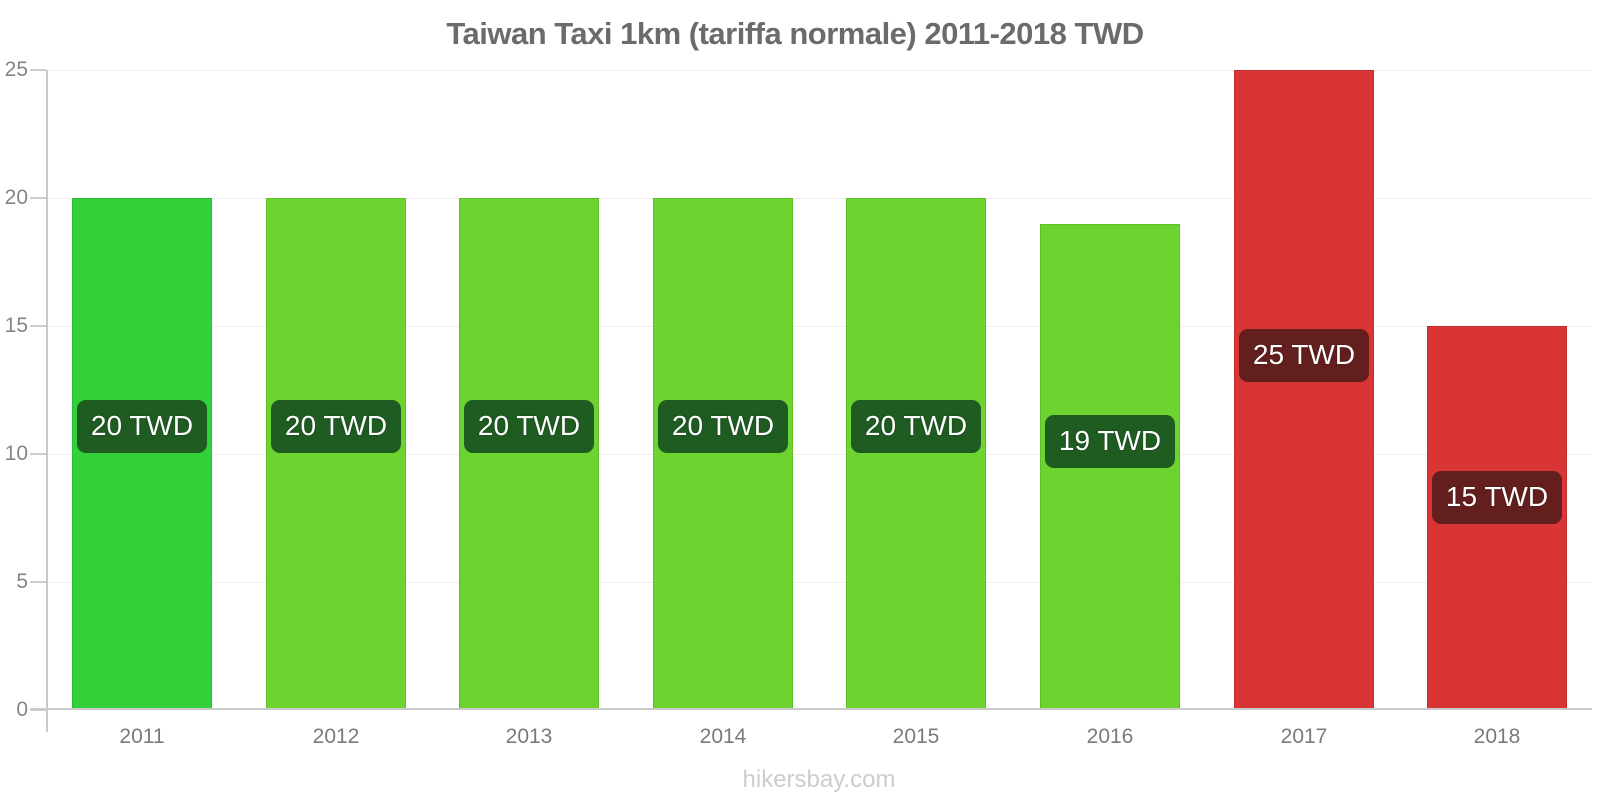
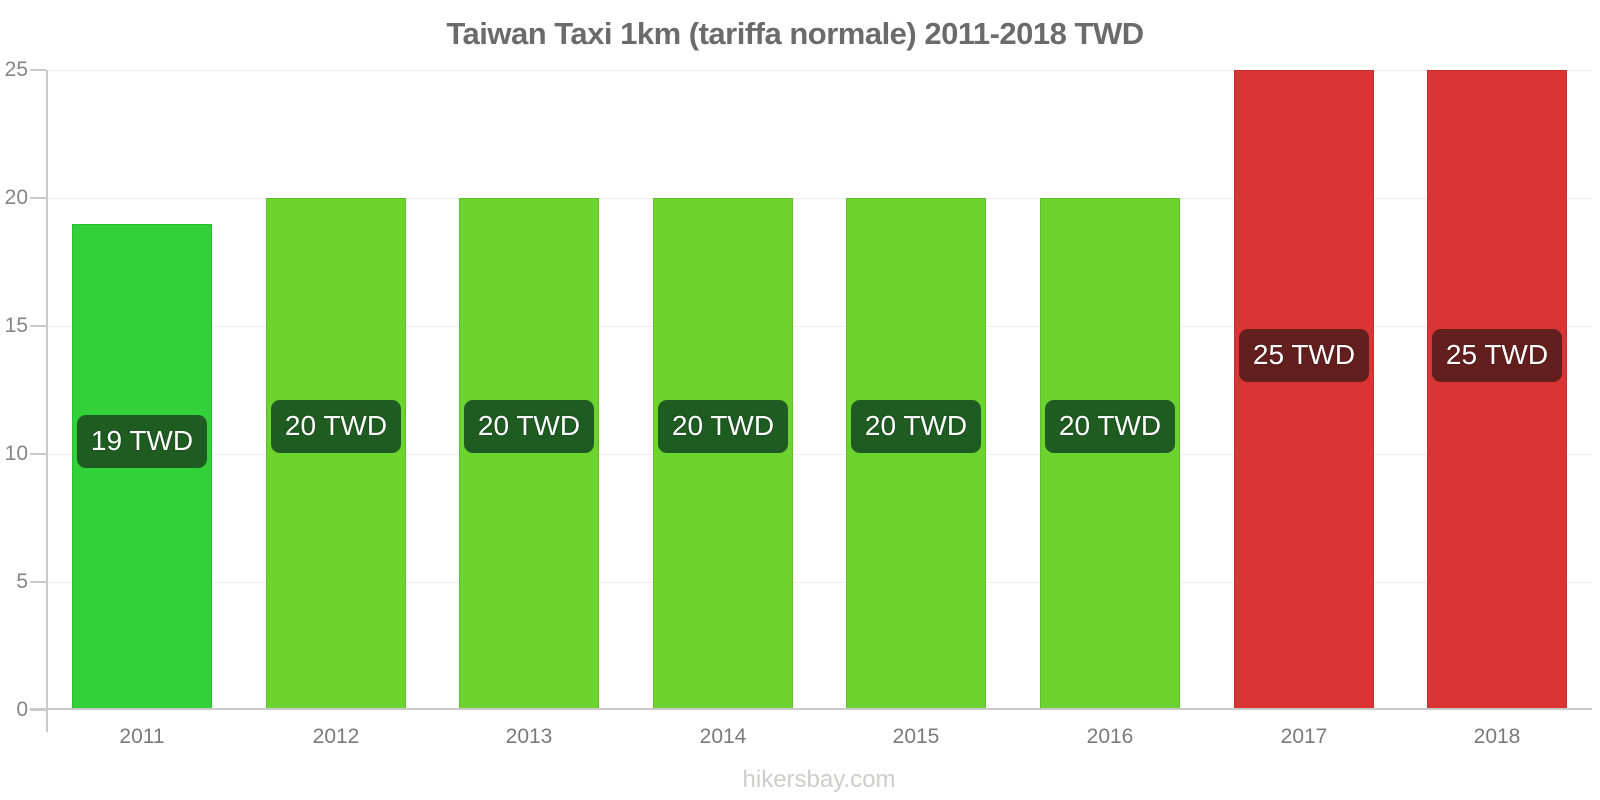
2011: 20 -> 19
2016: 19 -> 20
2018: 15 -> 25
